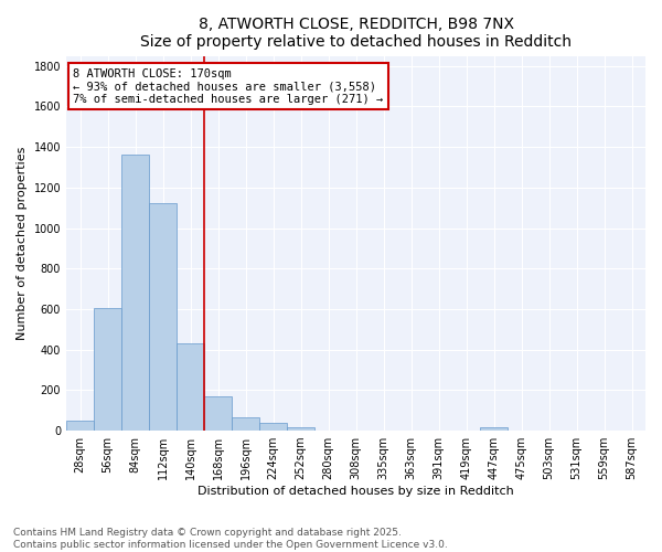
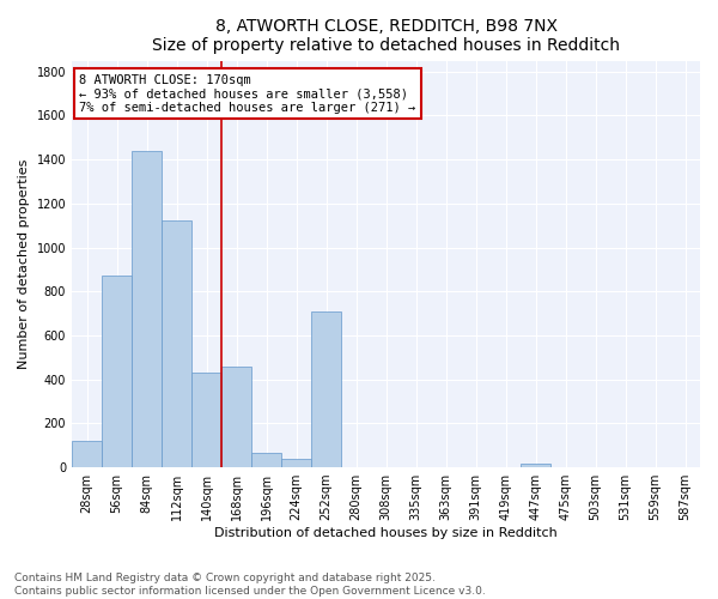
28sqm: 50 -> 120
56sqm: 600 -> 870
84sqm: 1360 -> 1440
168sqm: 170 -> 460
252sqm: 20 -> 710
